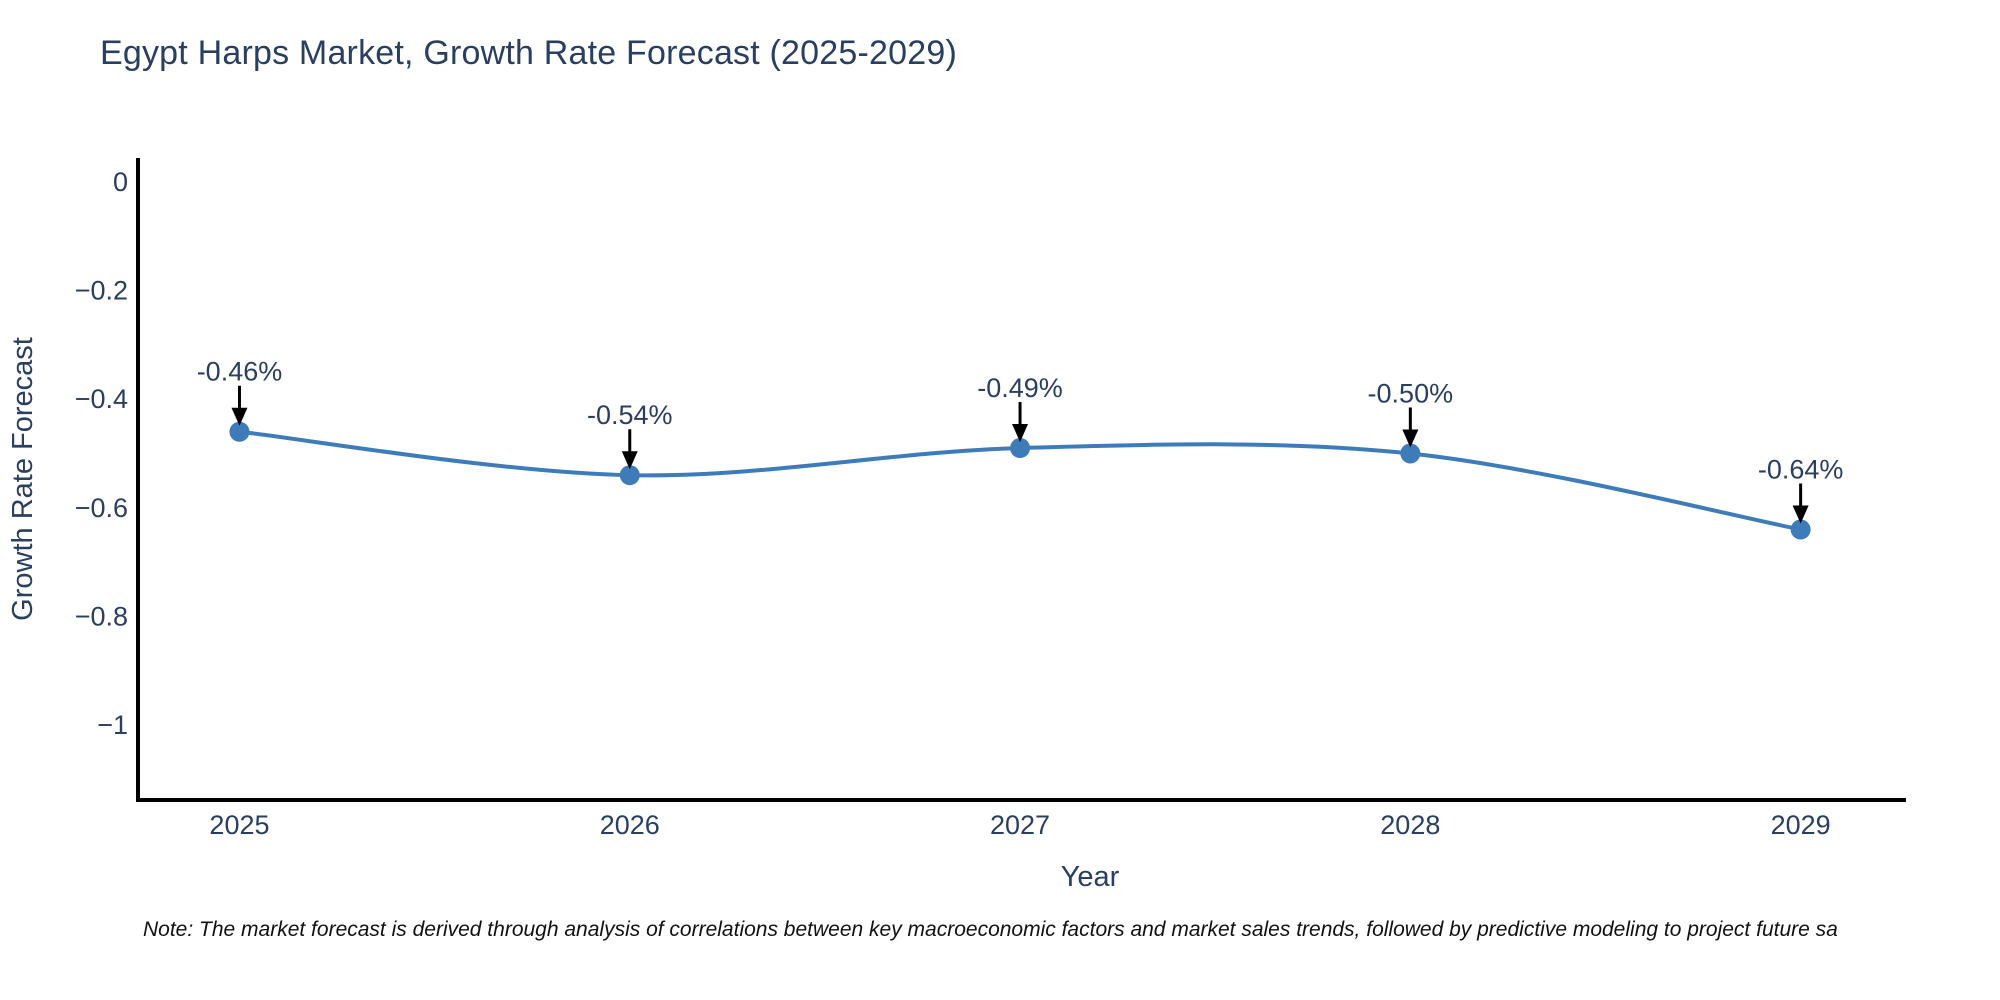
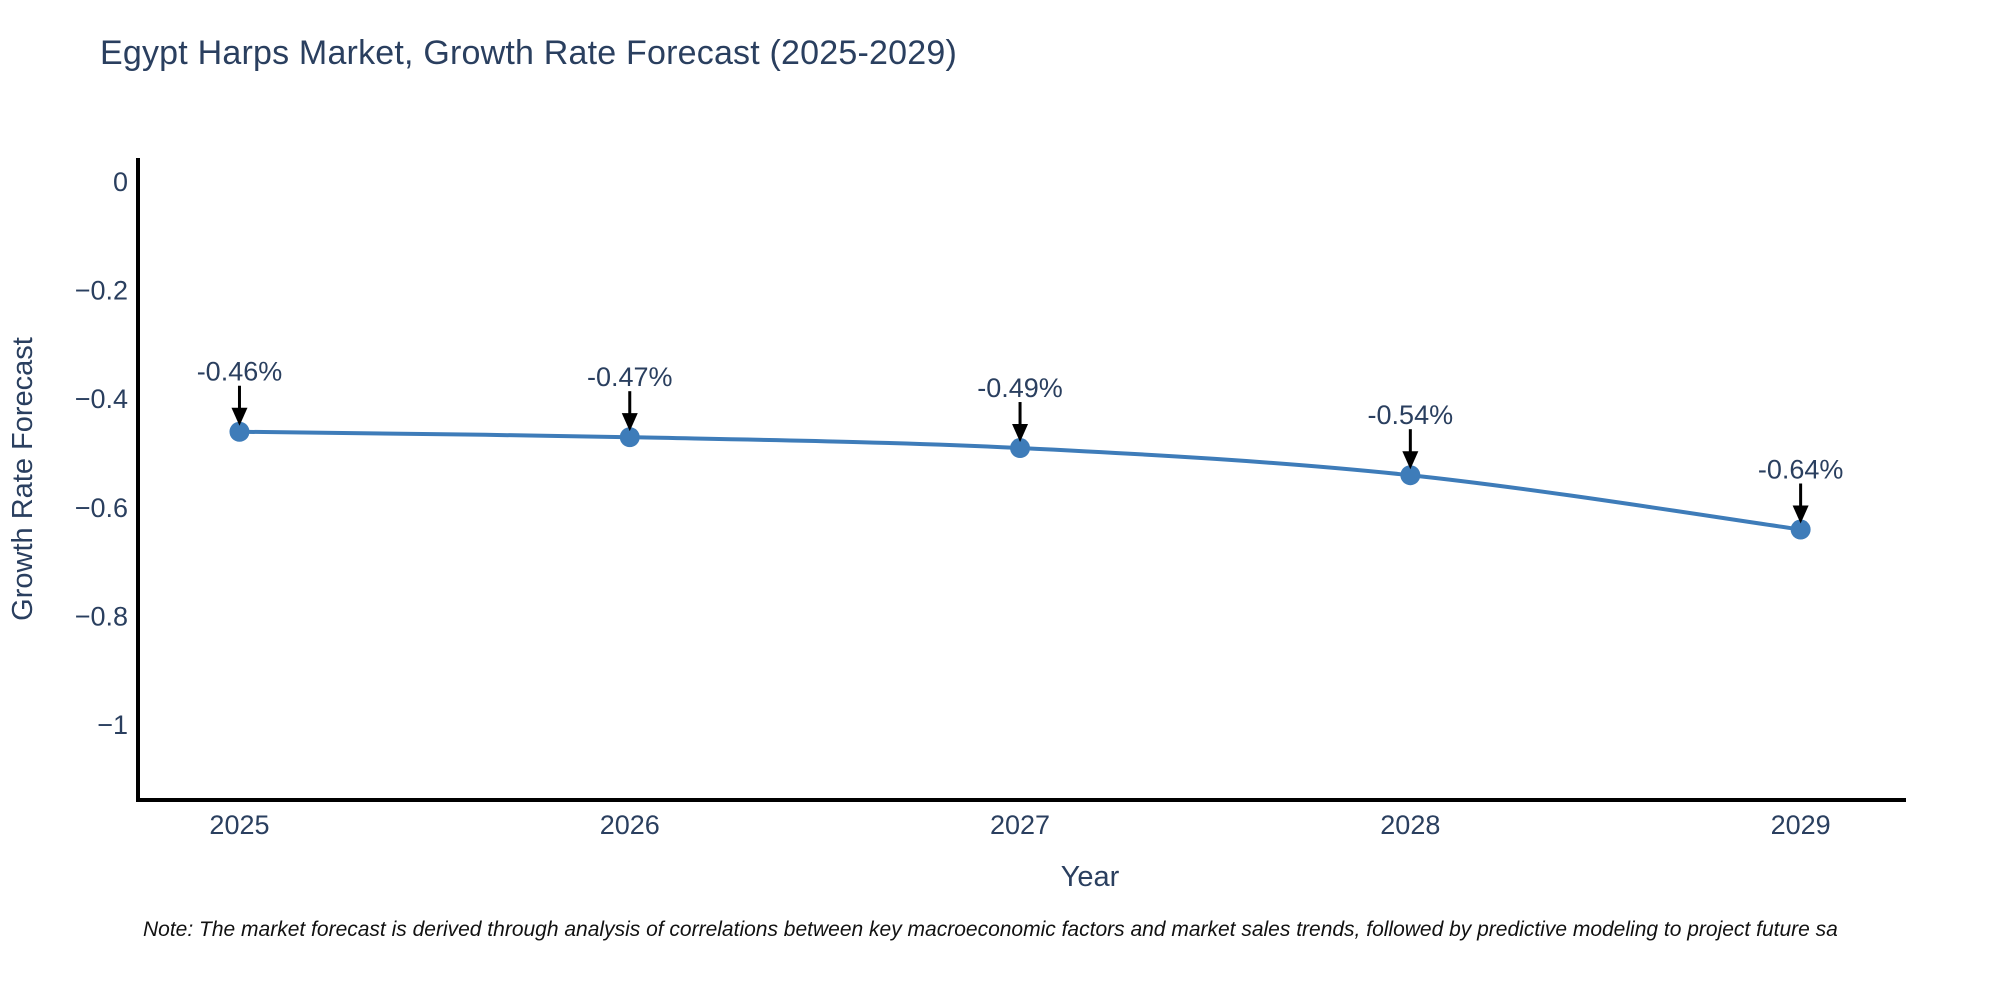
2026: -0.54% -> -0.47%
2028: -0.50% -> -0.54%
